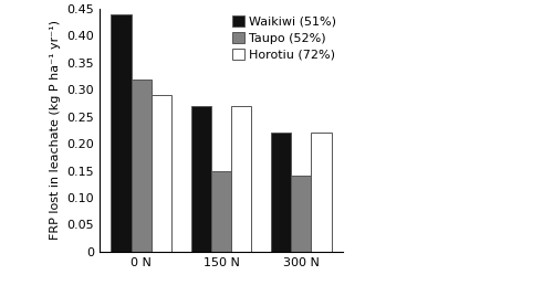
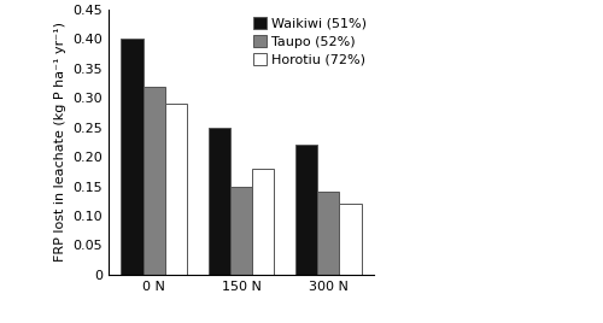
Waikiwi (51%)/0 N: 0.44 -> 0.40
Waikiwi (51%)/150 N: 0.27 -> 0.25
Horotiu (72%)/150 N: 0.27 -> 0.18
Horotiu (72%)/300 N: 0.22 -> 0.12
